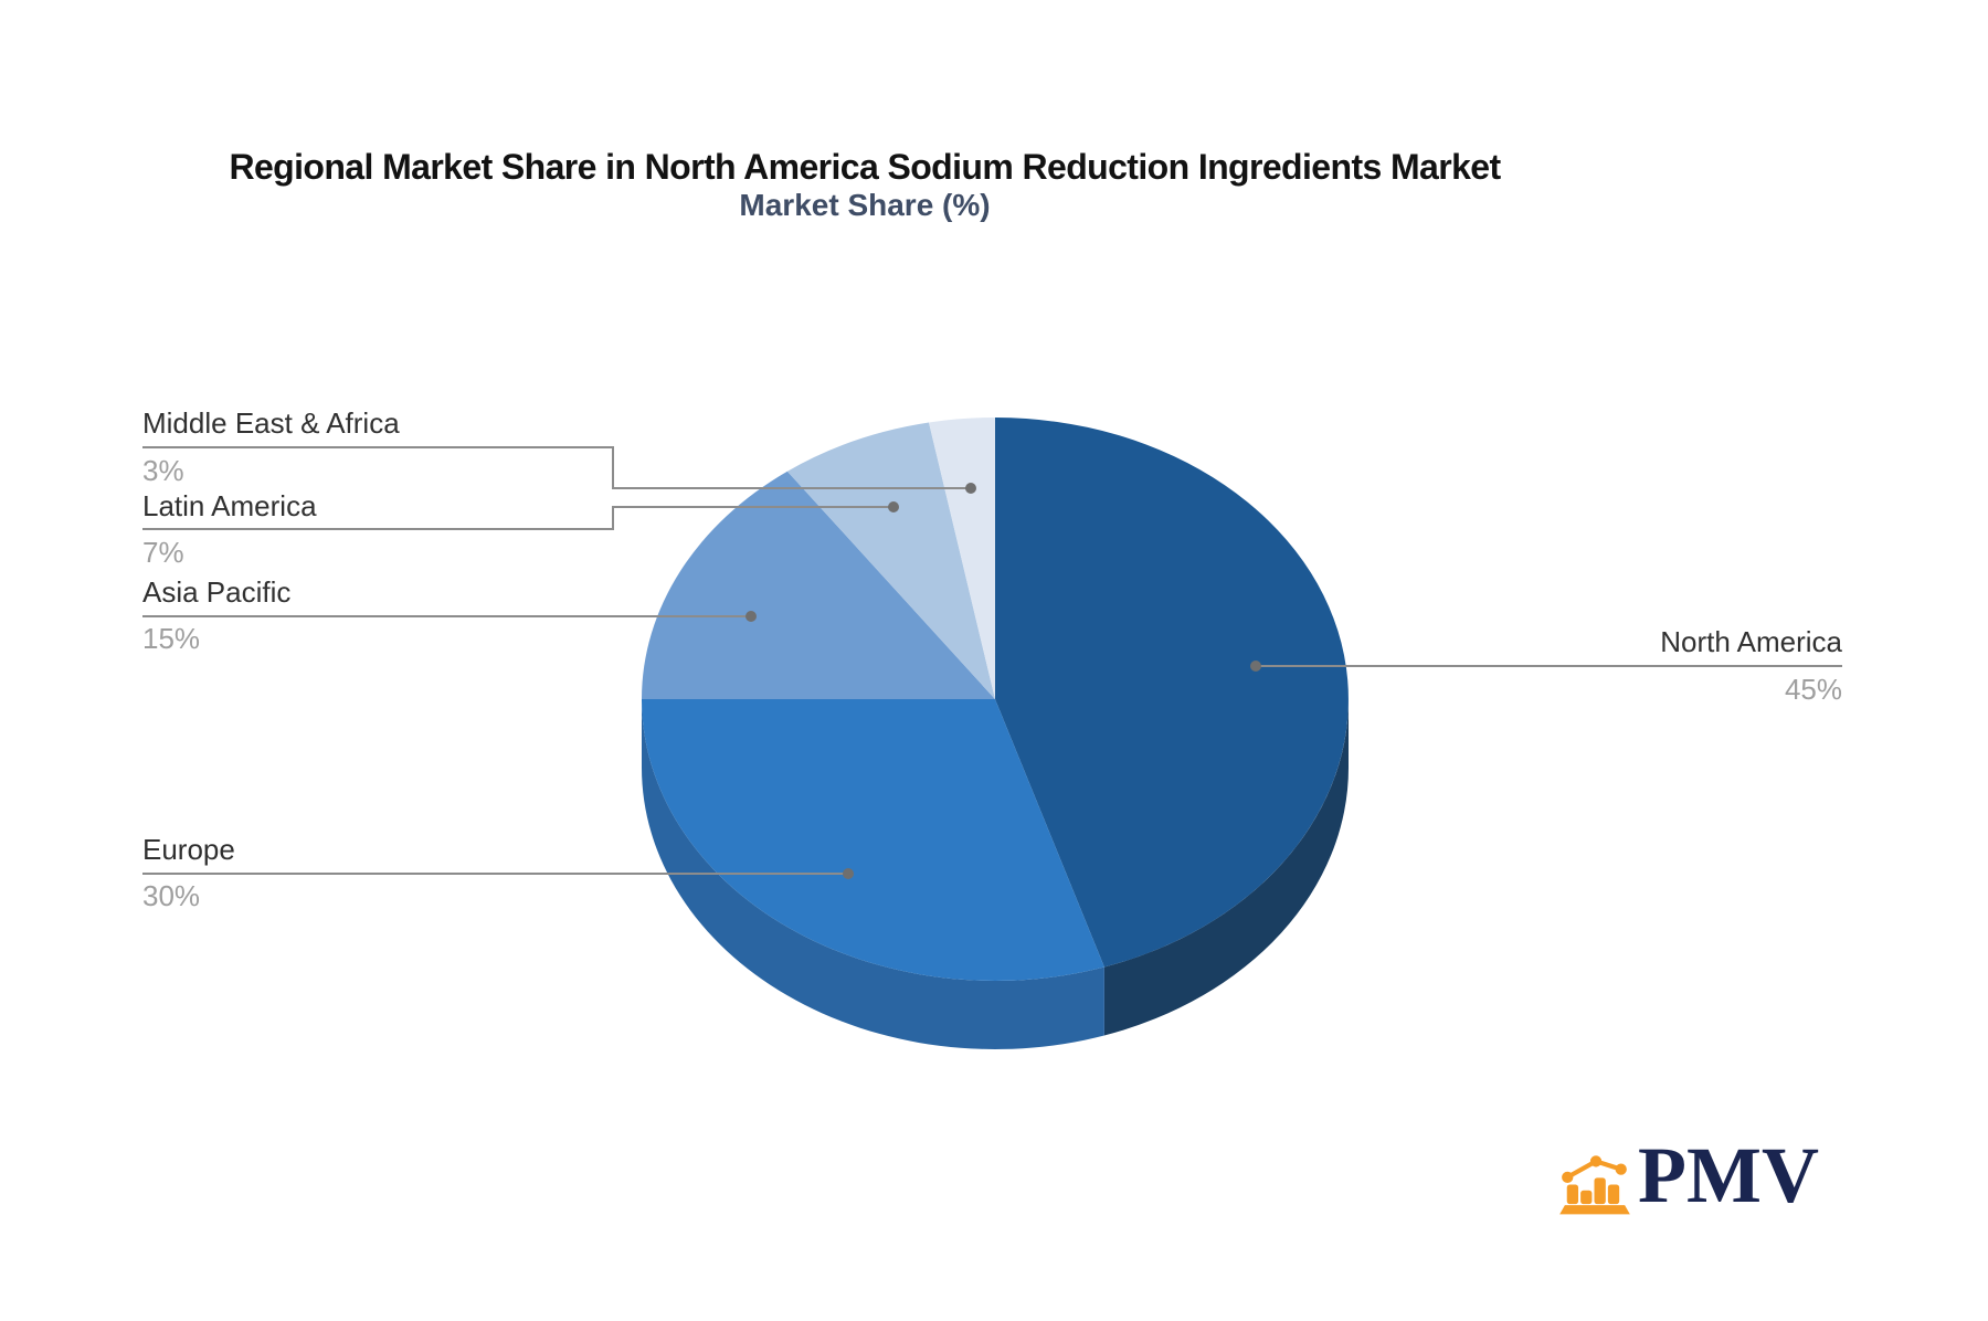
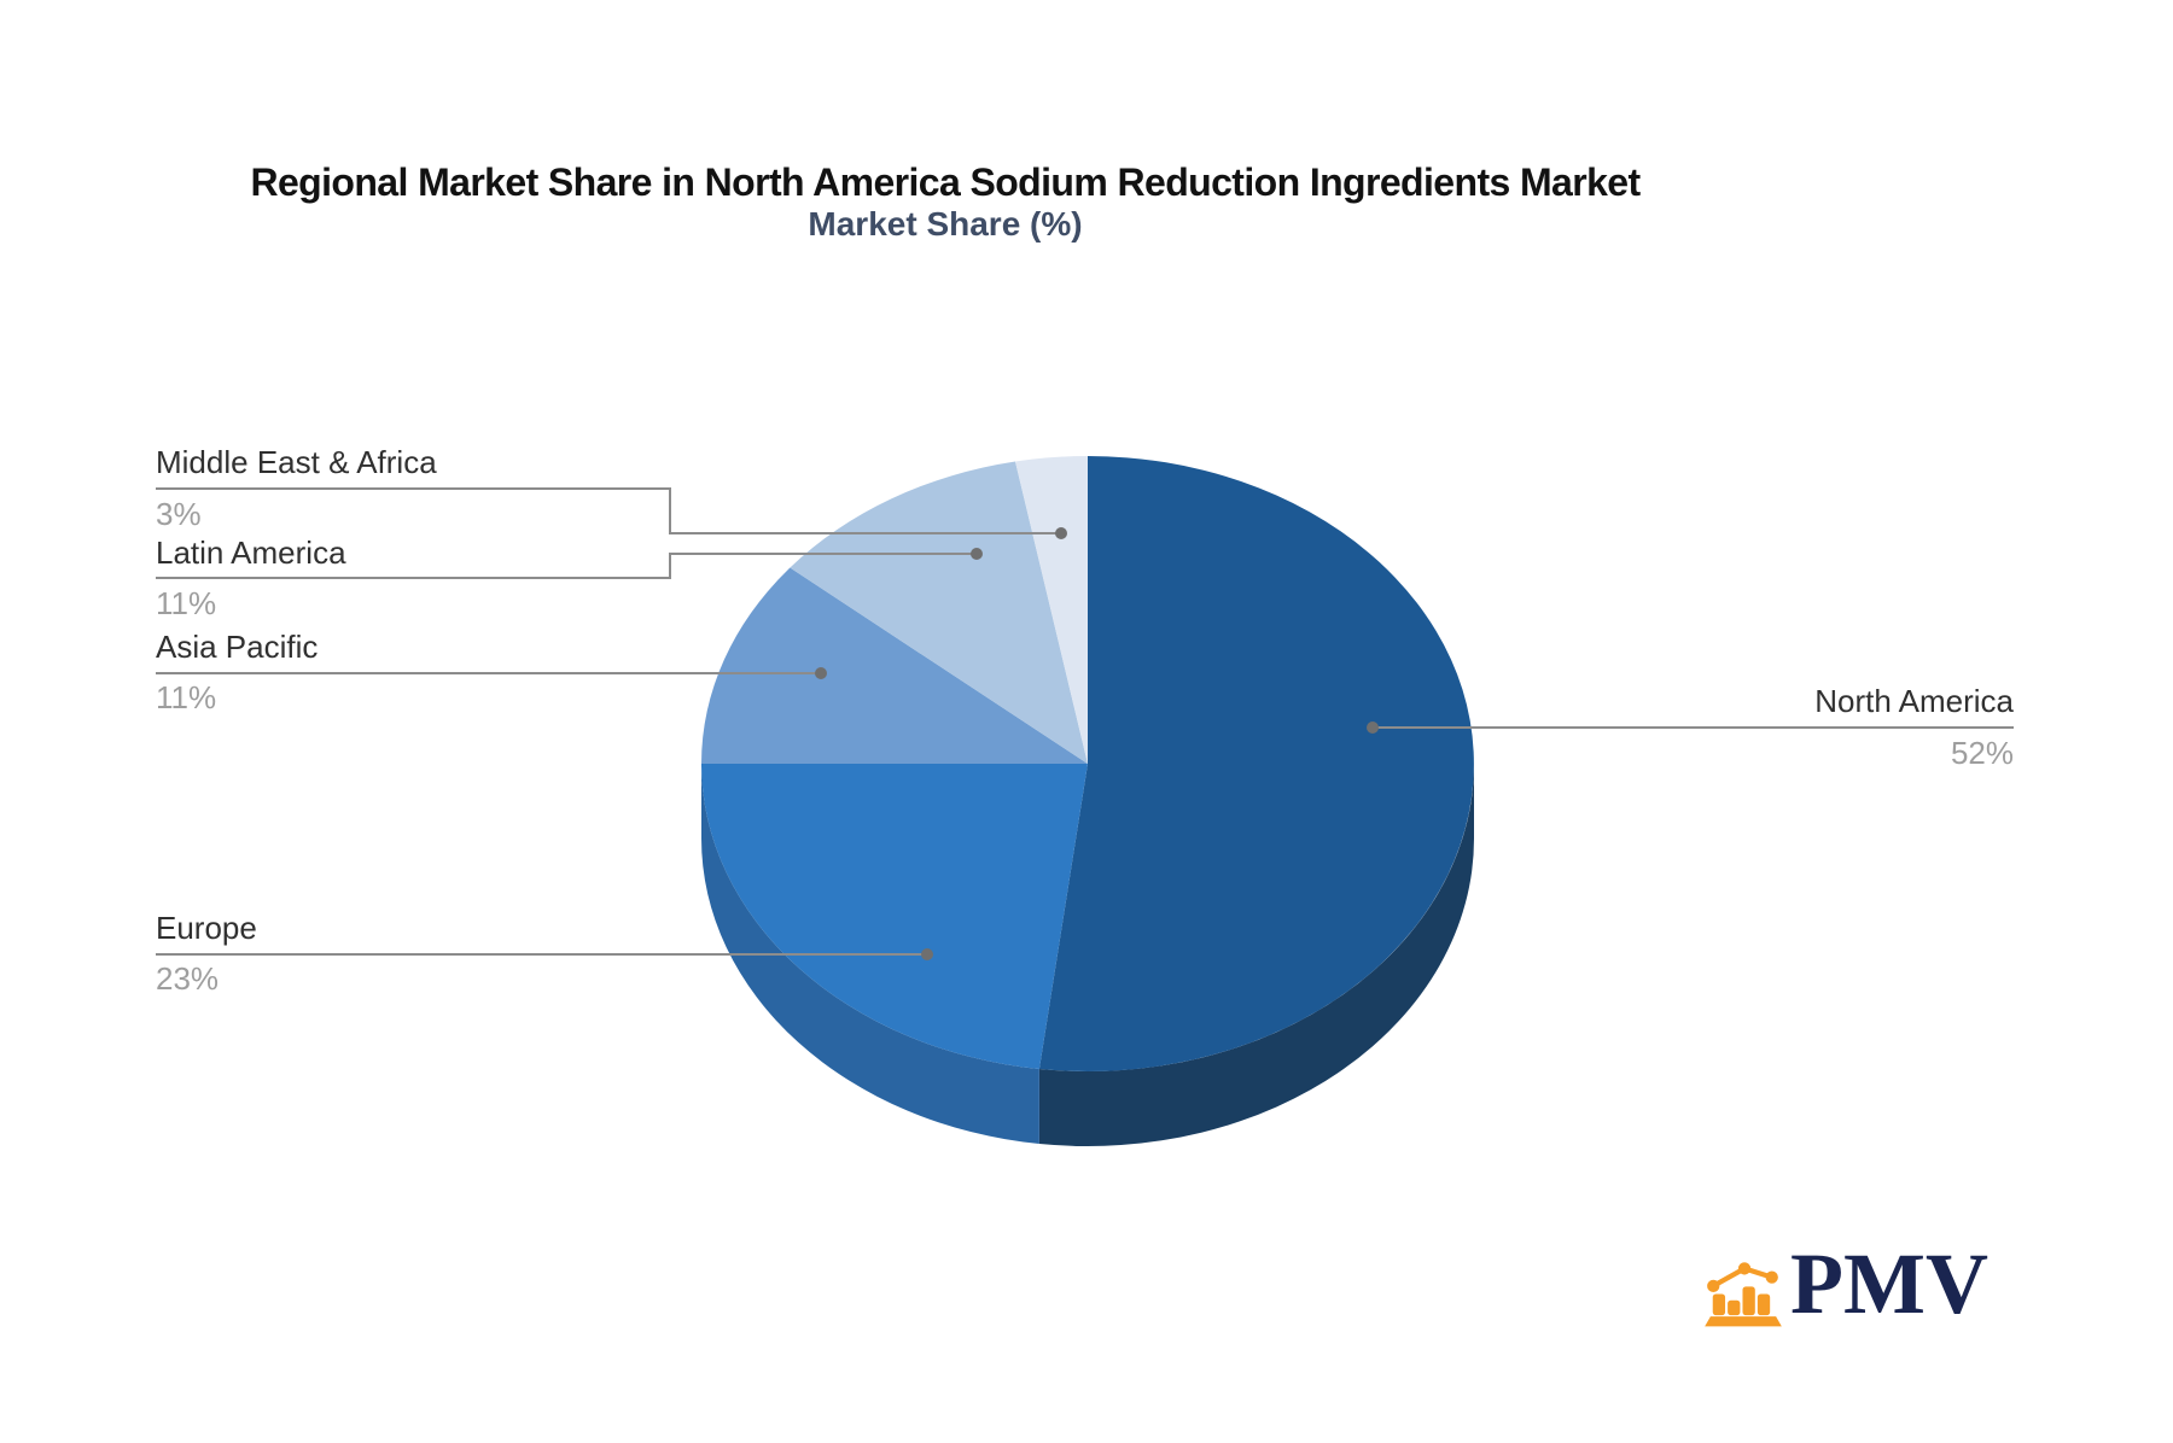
North America: 45% -> 52%
Europe: 30% -> 23%
Asia Pacific: 15% -> 11%
Latin America: 7% -> 11%
